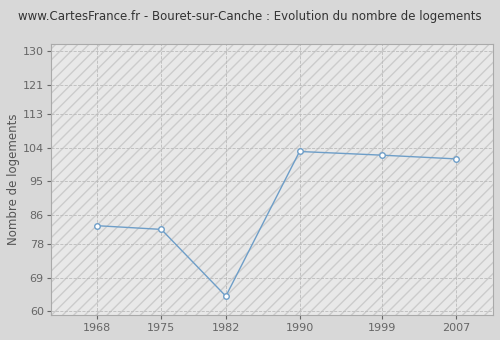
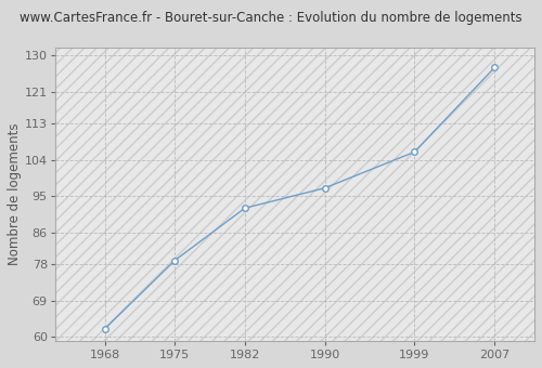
1968: 83 -> 62
1975: 82 -> 79
1982: 64 -> 92
1990: 103 -> 97
1999: 102 -> 106
2007: 101 -> 127
